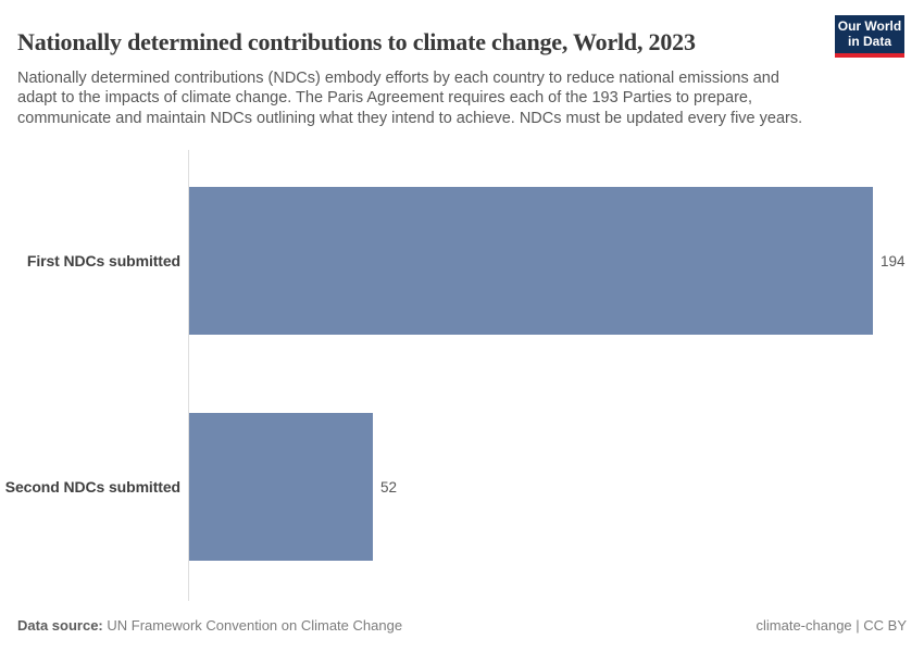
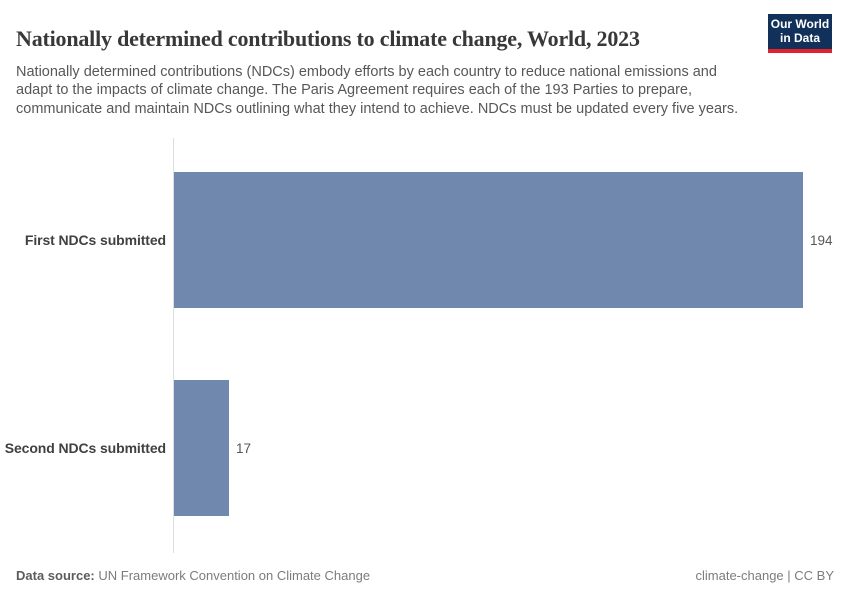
Second NDCs submitted: 52 -> 17
